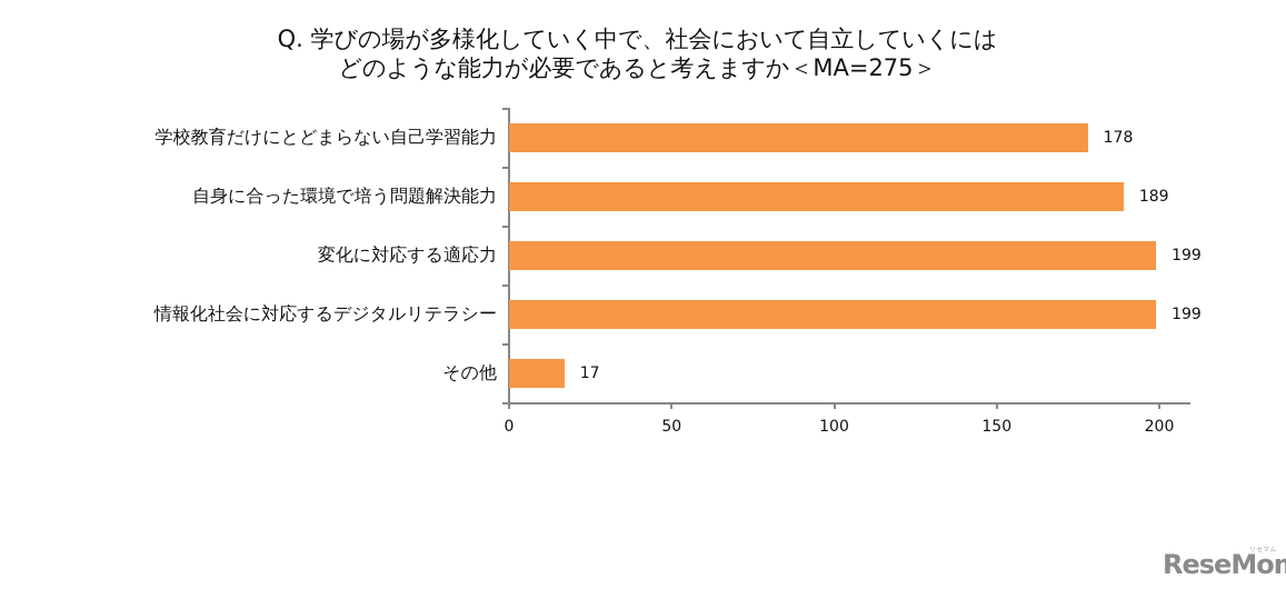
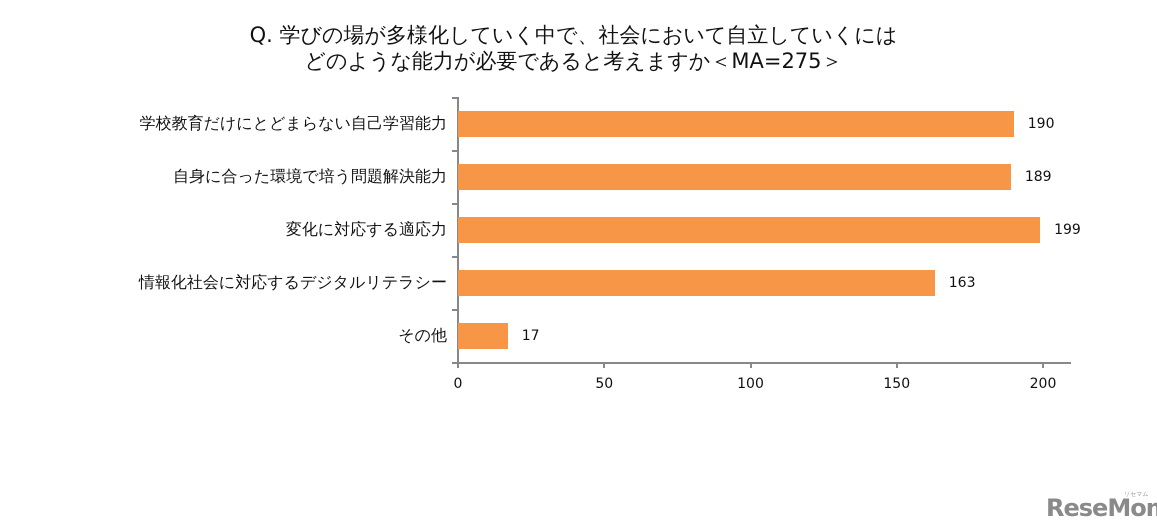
学校教育だけにとどまらない自己学習能力: 178 -> 190
情報化社会に対応するデジタルリテラシー: 199 -> 163
